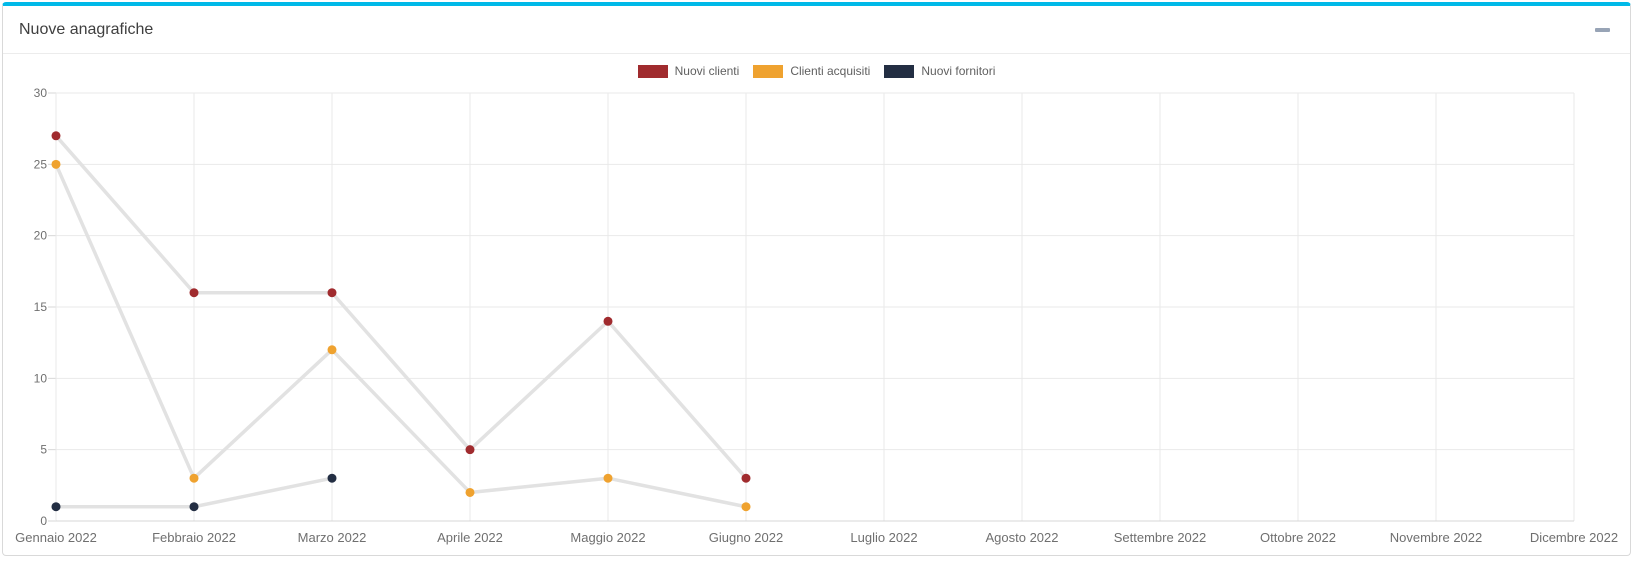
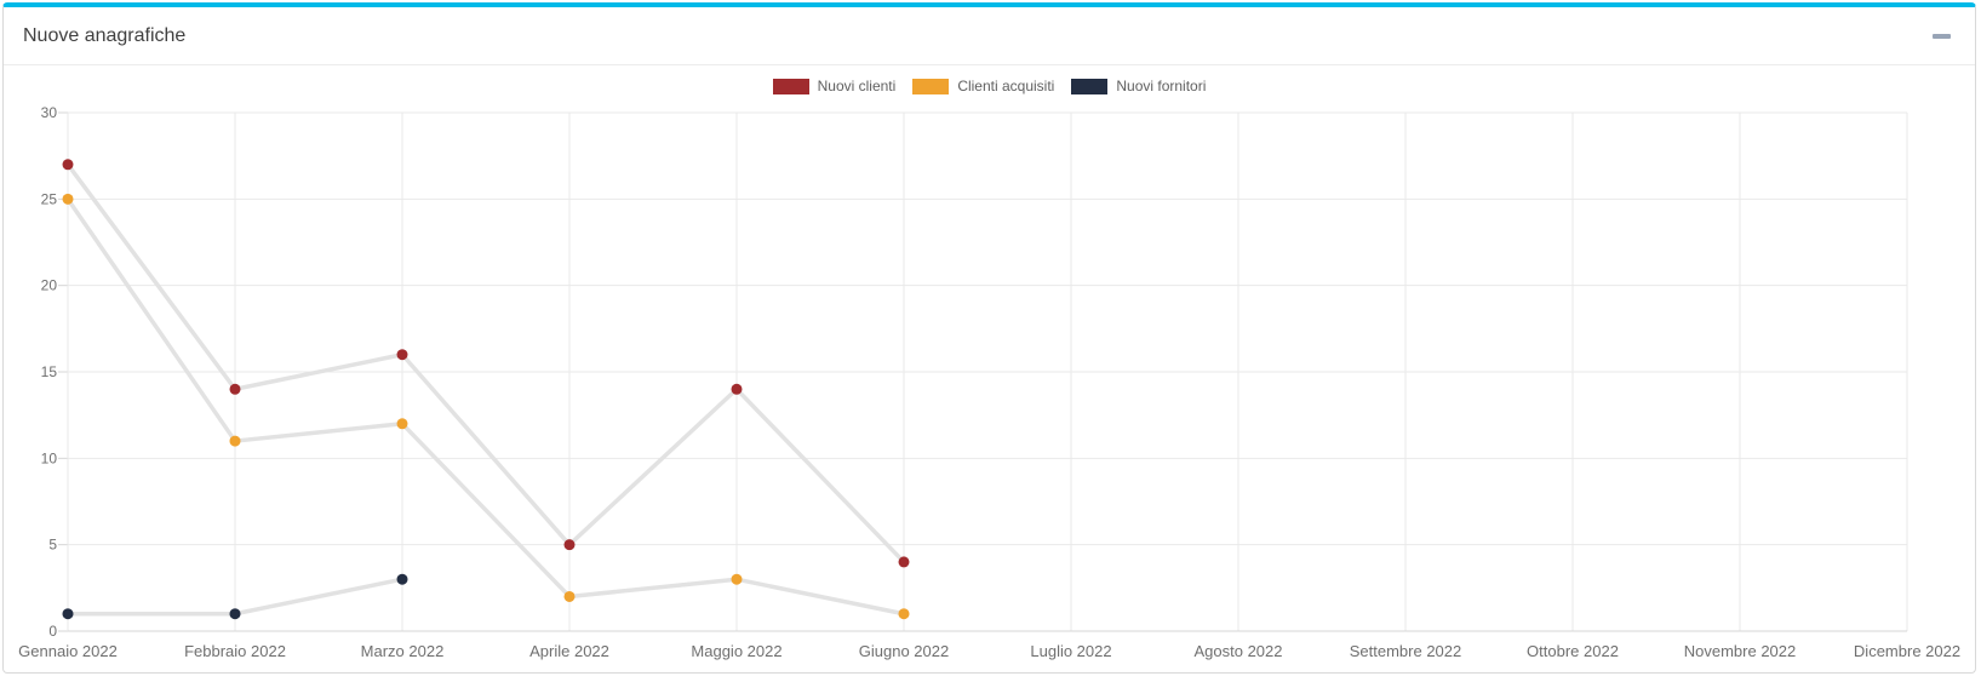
Nuovi clienti/Febbraio 2022: 16 -> 14
Clienti acquisiti/Febbraio 2022: 3 -> 11
Nuovi clienti/Giugno 2022: 3 -> 4
